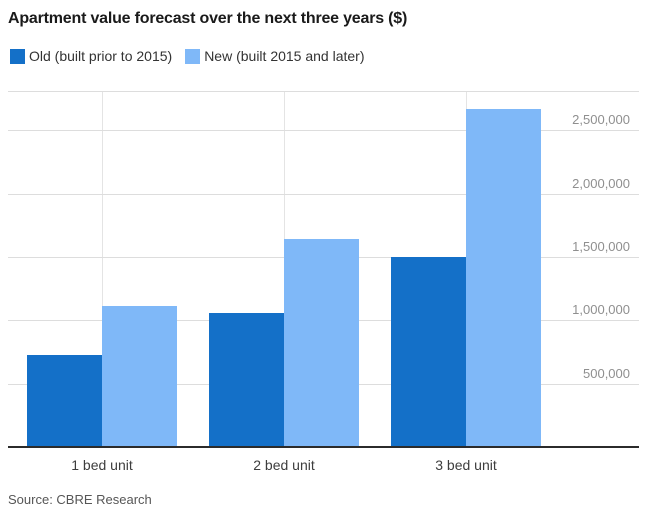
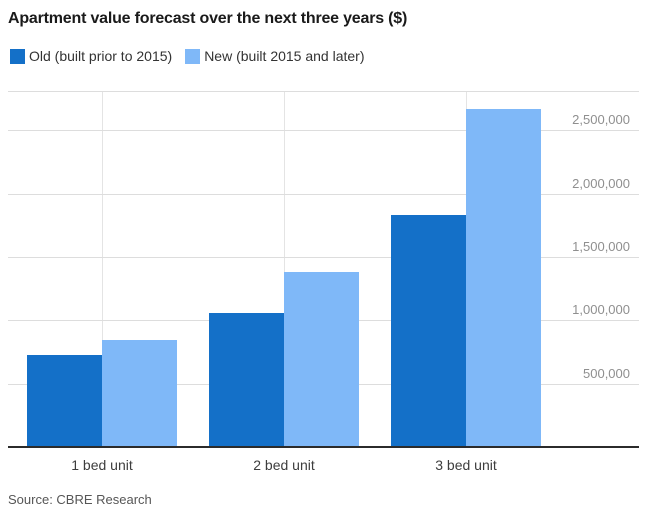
New (built 2015 and later)/1 bed unit: 1110000 -> 840000
New (built 2015 and later)/2 bed unit: 1640000 -> 1380000
Old (built prior to 2015)/3 bed unit: 1500000 -> 1840000
